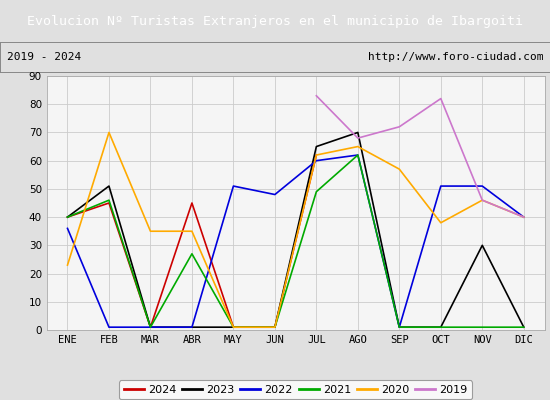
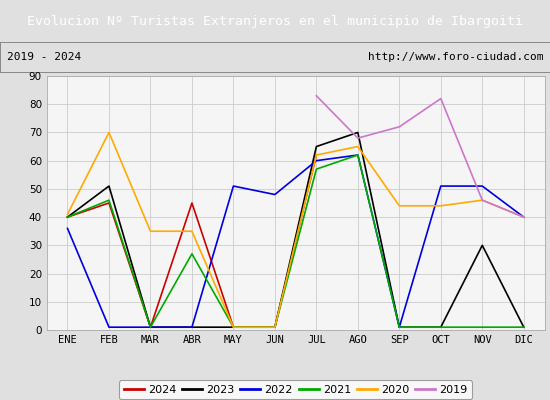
2020/ENE: 23 -> 41
2021/JUL: 49 -> 57
2020/SEP: 57 -> 44
2020/OCT: 38 -> 44
